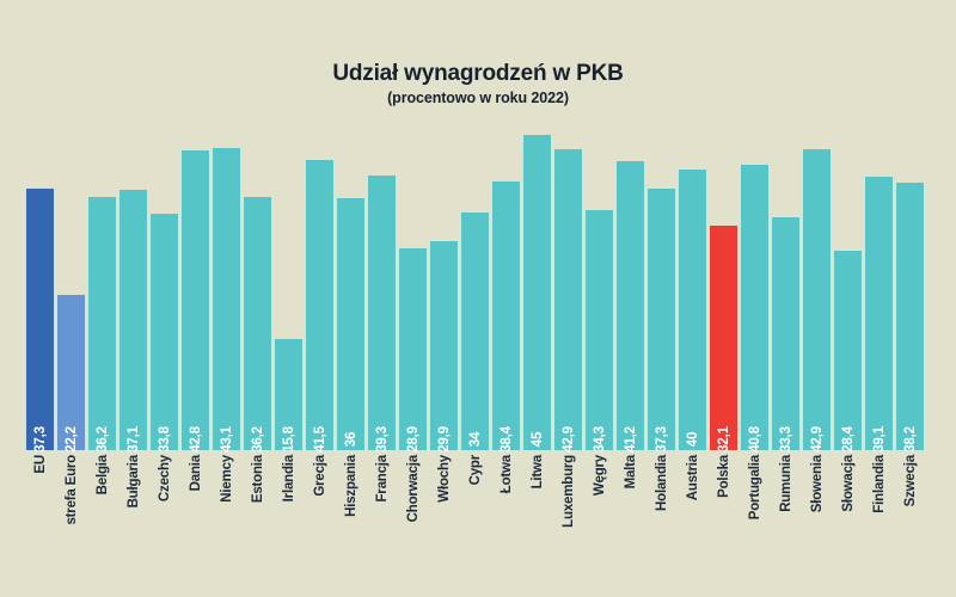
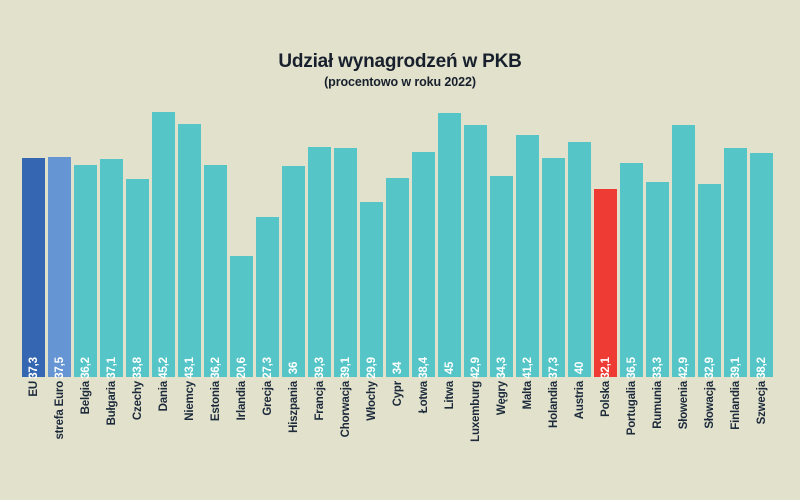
strefa Euro: 22,2 -> 37,5
Dania: 42,8 -> 45,2
Irlandia: 15,8 -> 20,6
Grecja: 41,5 -> 27,3
Chorwacja: 28,9 -> 39,1
Portugalia: 40,8 -> 36,5
Słowacja: 28,4 -> 32,9
